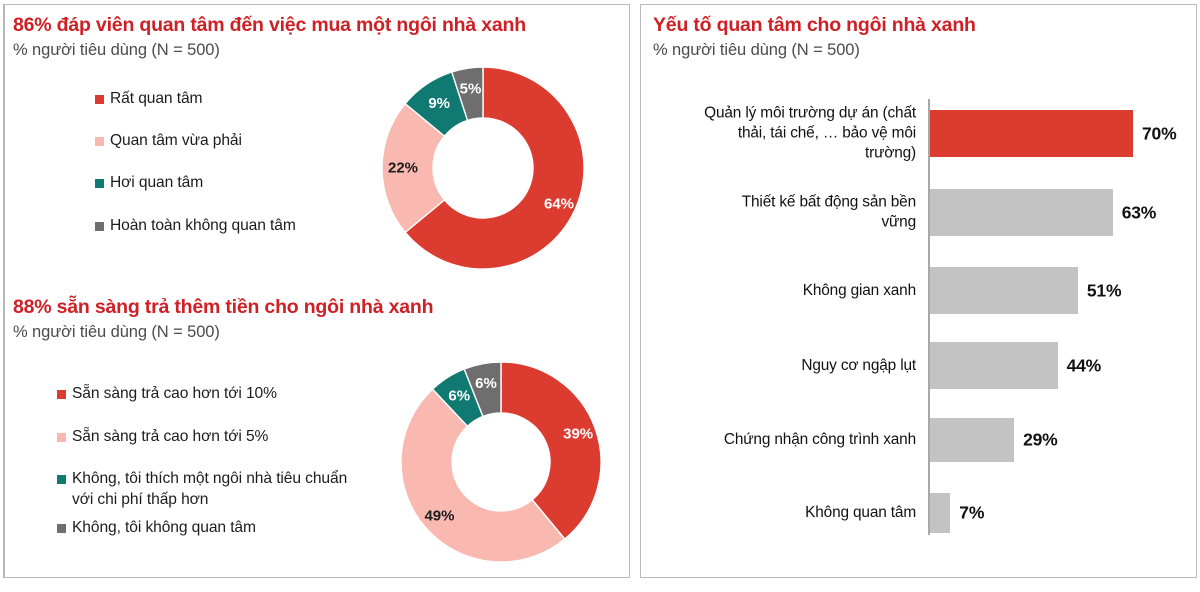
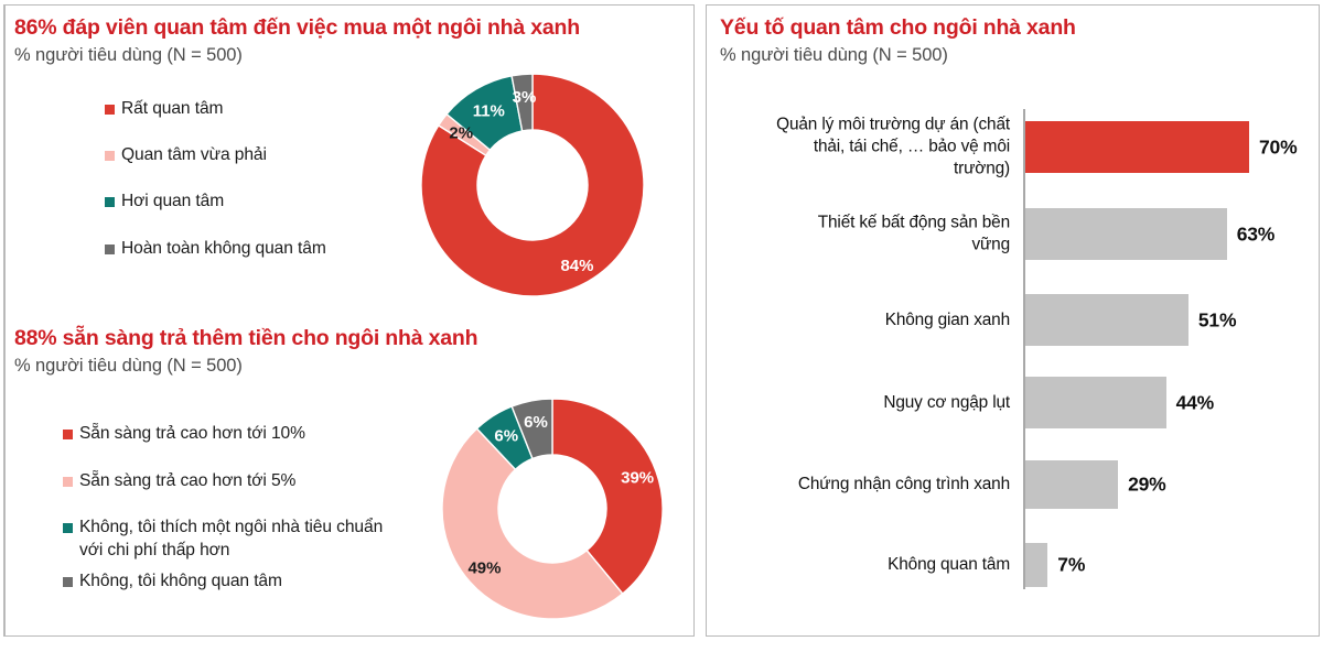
86% đáp viên quan tâm đến việc mua một ngôi nhà xanh/Rất quan tâm: 64% -> 84%
86% đáp viên quan tâm đến việc mua một ngôi nhà xanh/Quan tâm vừa phải: 22% -> 2%
86% đáp viên quan tâm đến việc mua một ngôi nhà xanh/Hơi quan tâm: 9% -> 11%
86% đáp viên quan tâm đến việc mua một ngôi nhà xanh/Hoàn toàn không quan tâm: 5% -> 3%
